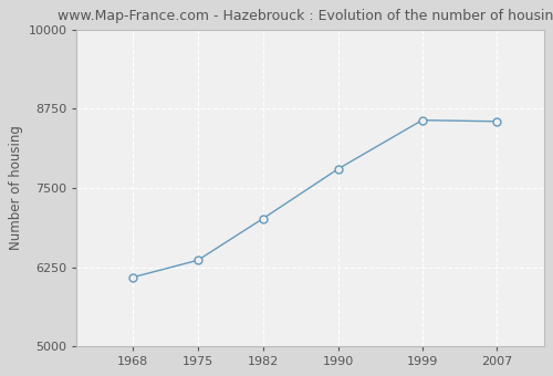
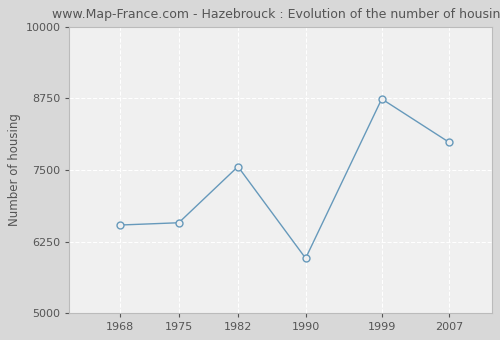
1968: 6090 -> 6540
1975: 6360 -> 6580
1982: 7020 -> 7560
1990: 7800 -> 5960
1999: 8570 -> 8740
2007: 8550 -> 7980
